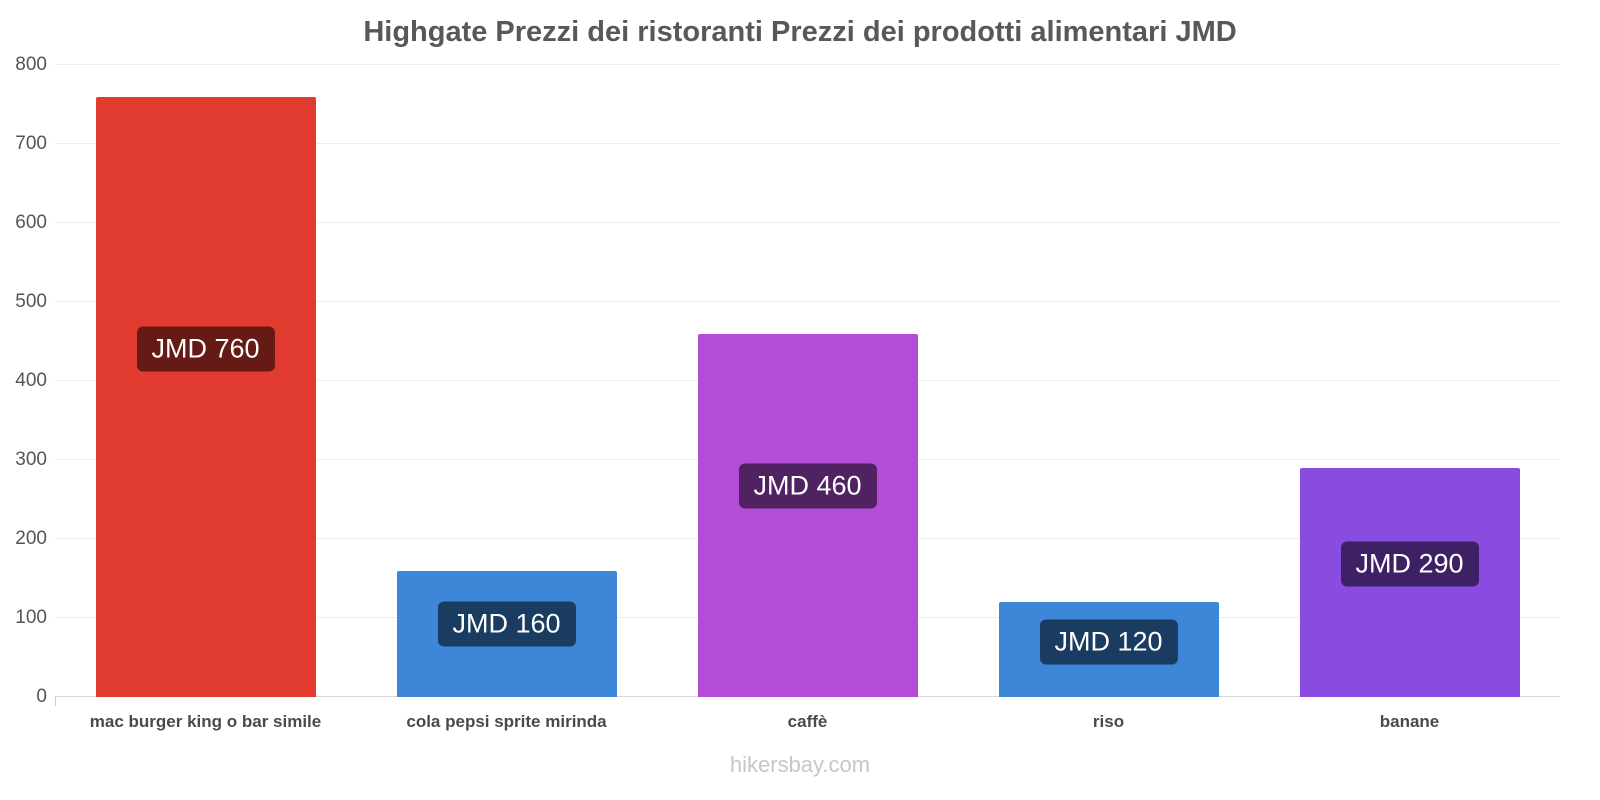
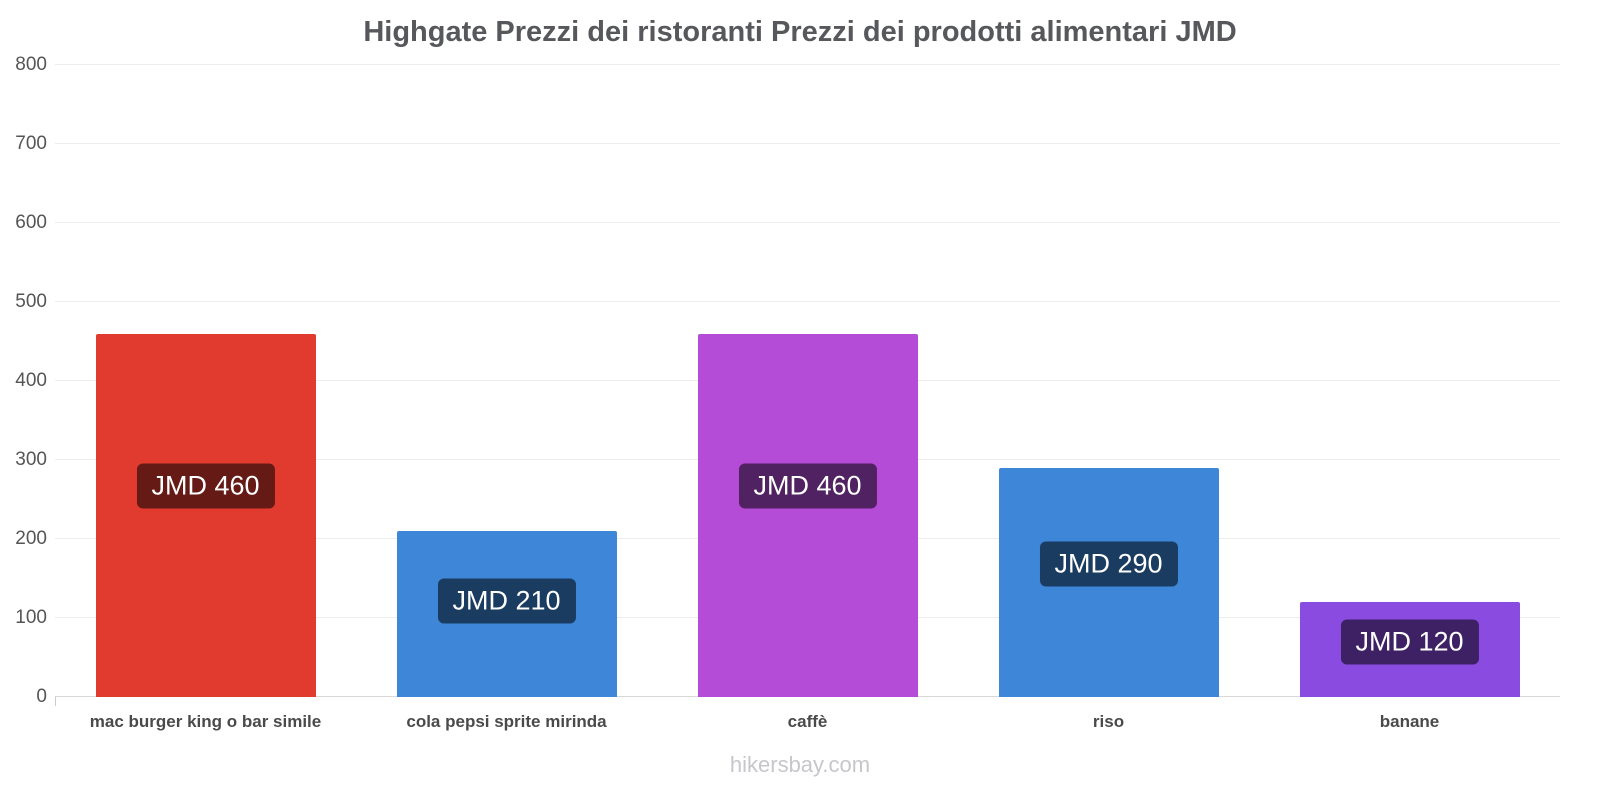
mac burger king o bar simile: 760 -> 460
cola pepsi sprite mirinda: 160 -> 210
riso: 120 -> 290
banane: 290 -> 120
